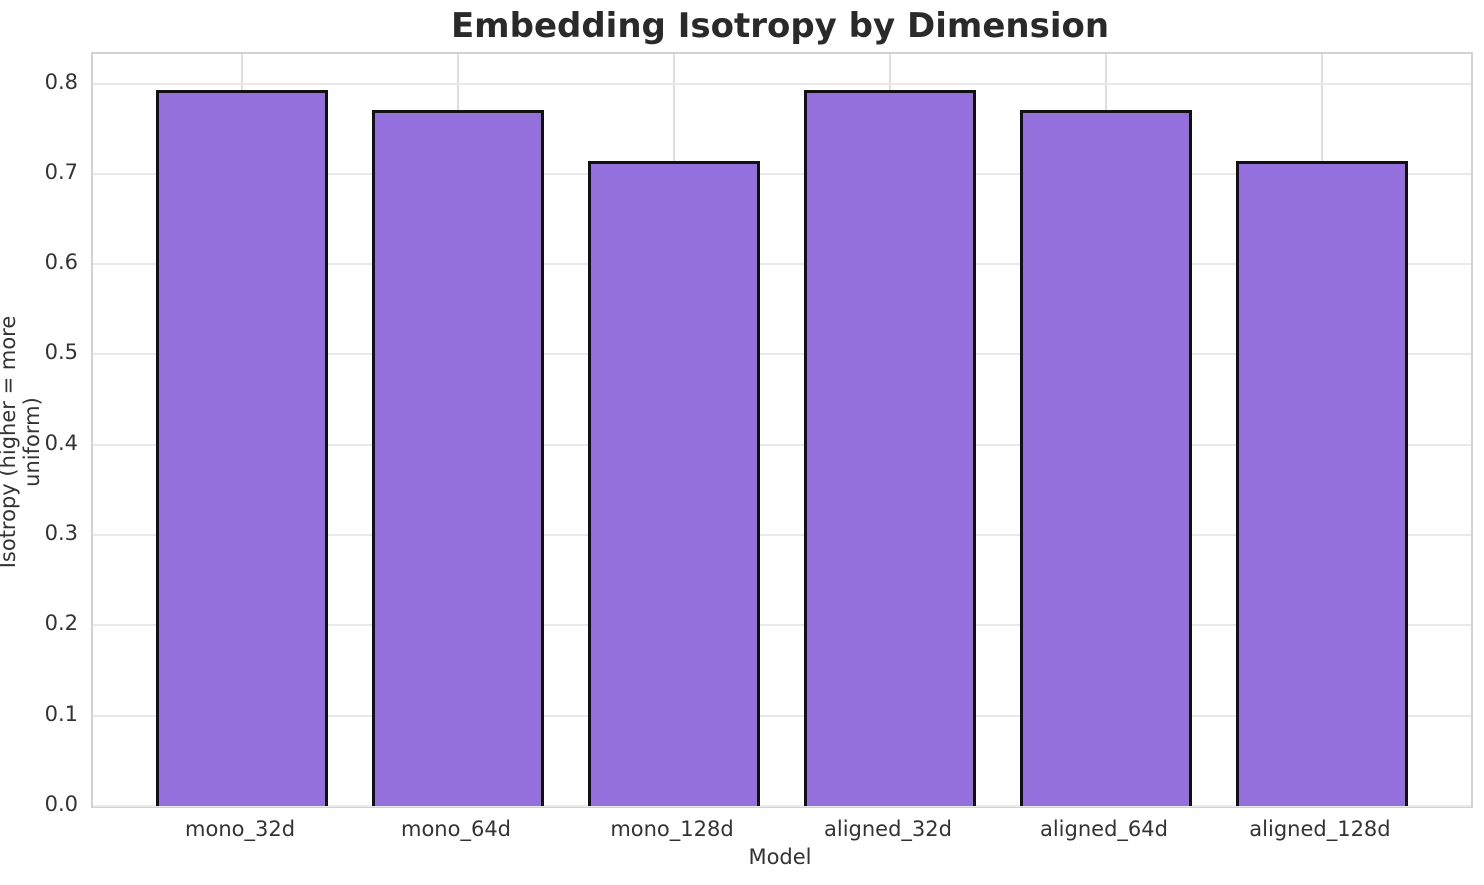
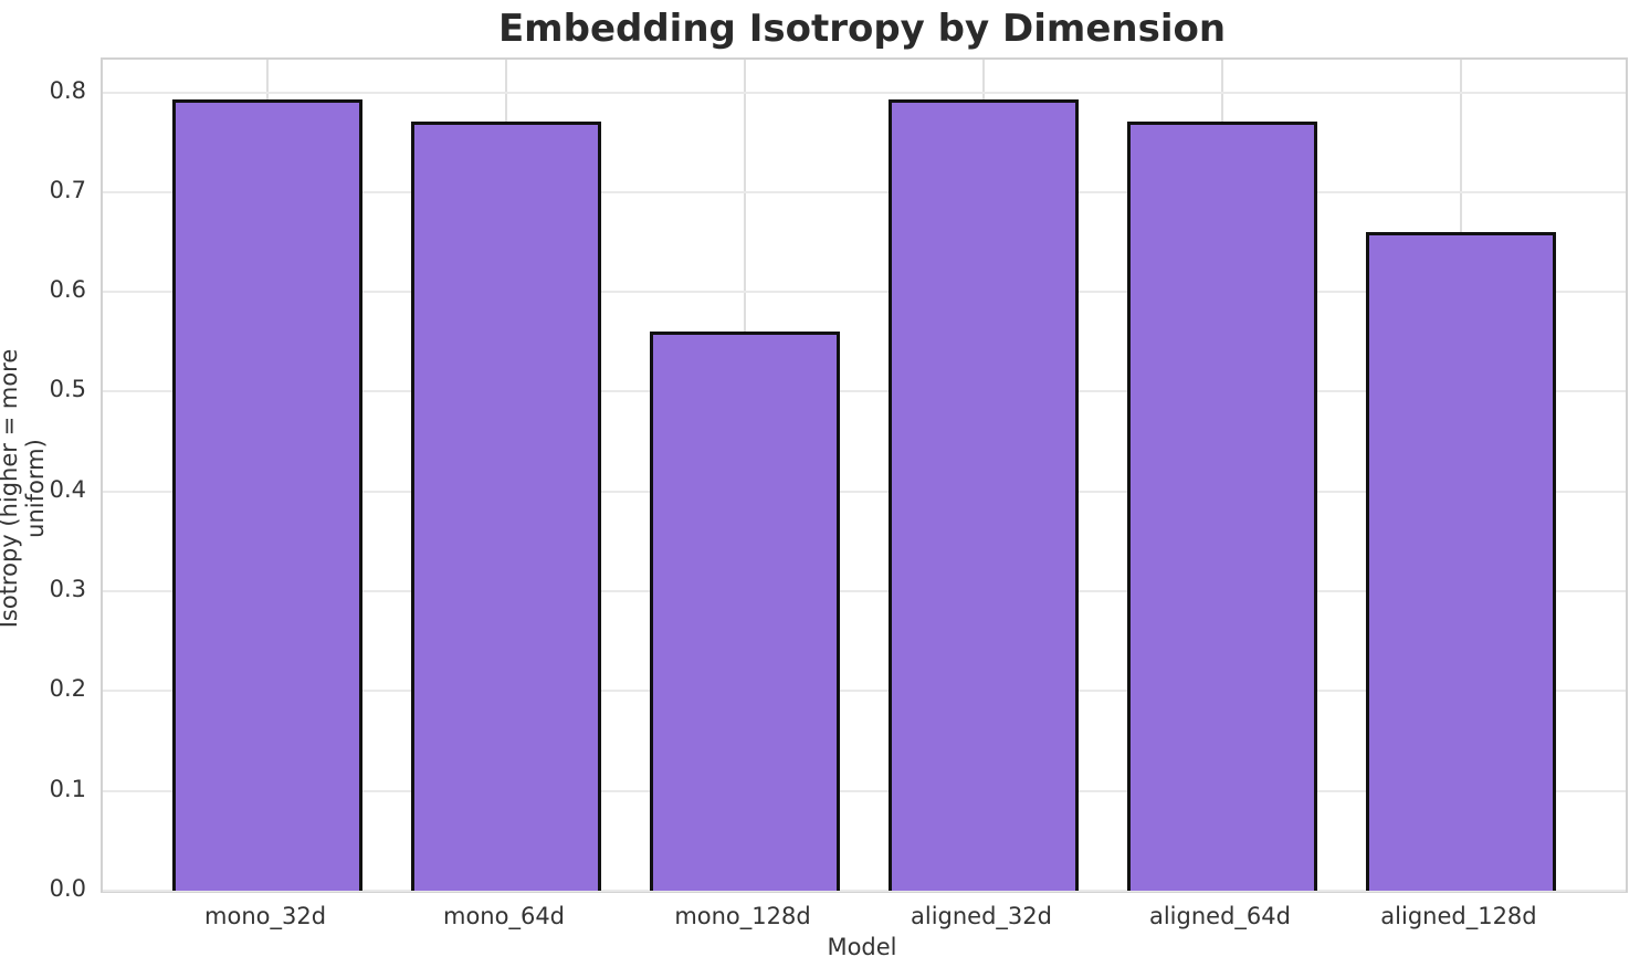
mono_128d: 0.71 -> 0.56
aligned_128d: 0.71 -> 0.66
